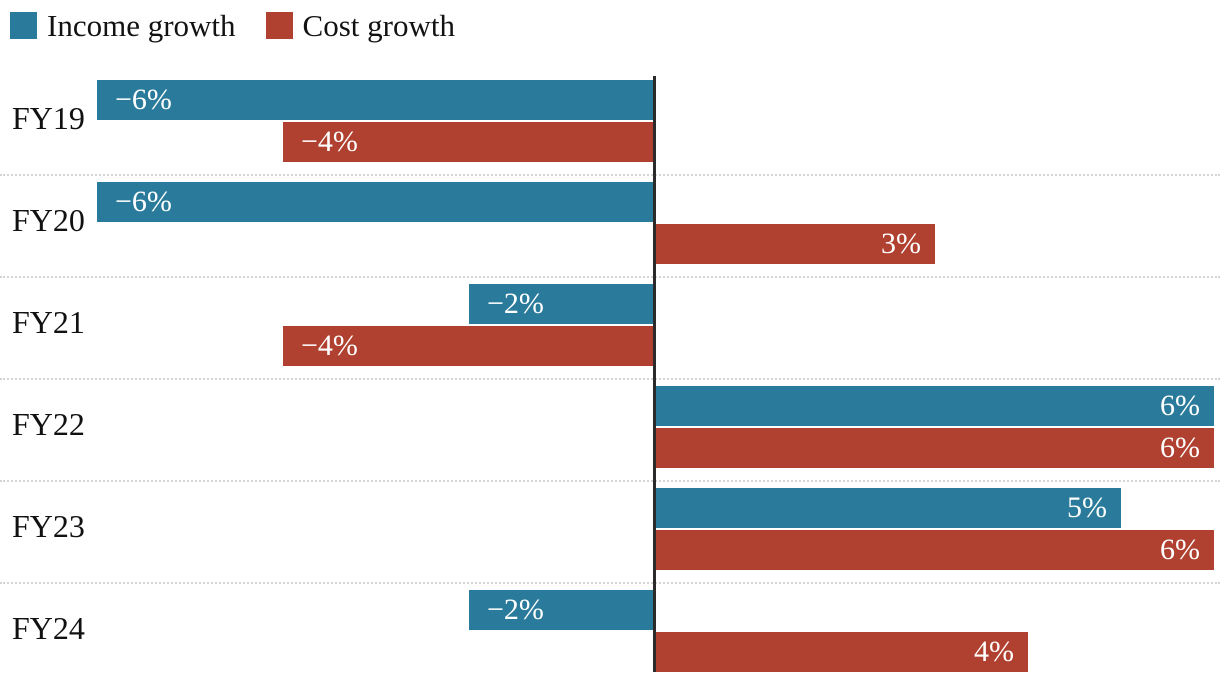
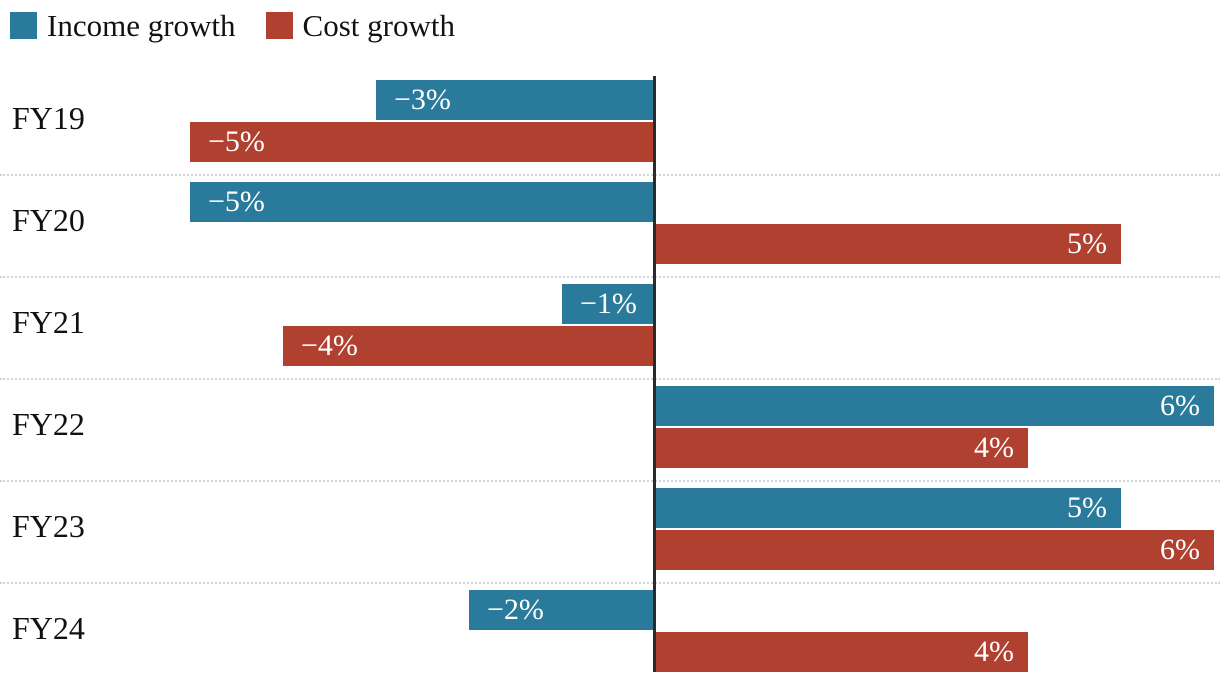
Income growth/FY19: −6% -> −3%
Cost growth/FY19: −4% -> −5%
Income growth/FY20: −6% -> −5%
Cost growth/FY20: 3% -> 5%
Income growth/FY21: −2% -> −1%
Cost growth/FY22: 6% -> 4%
